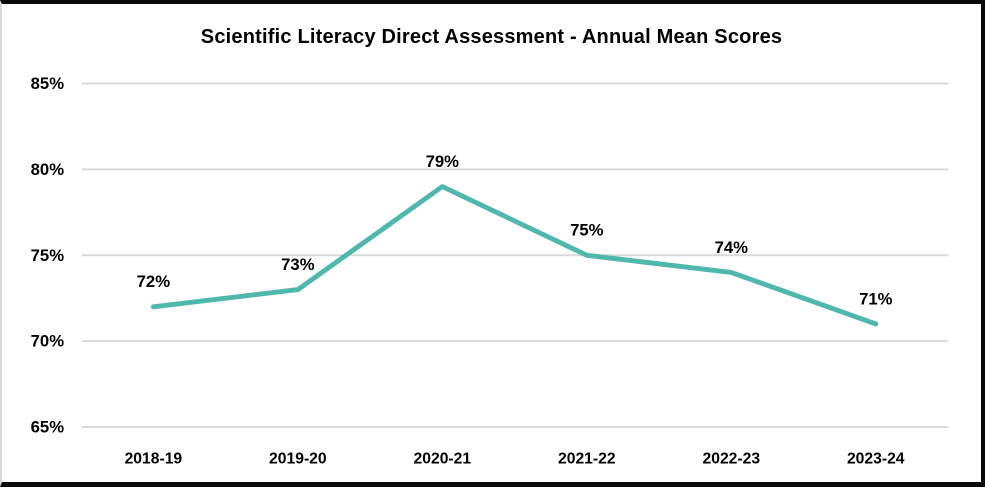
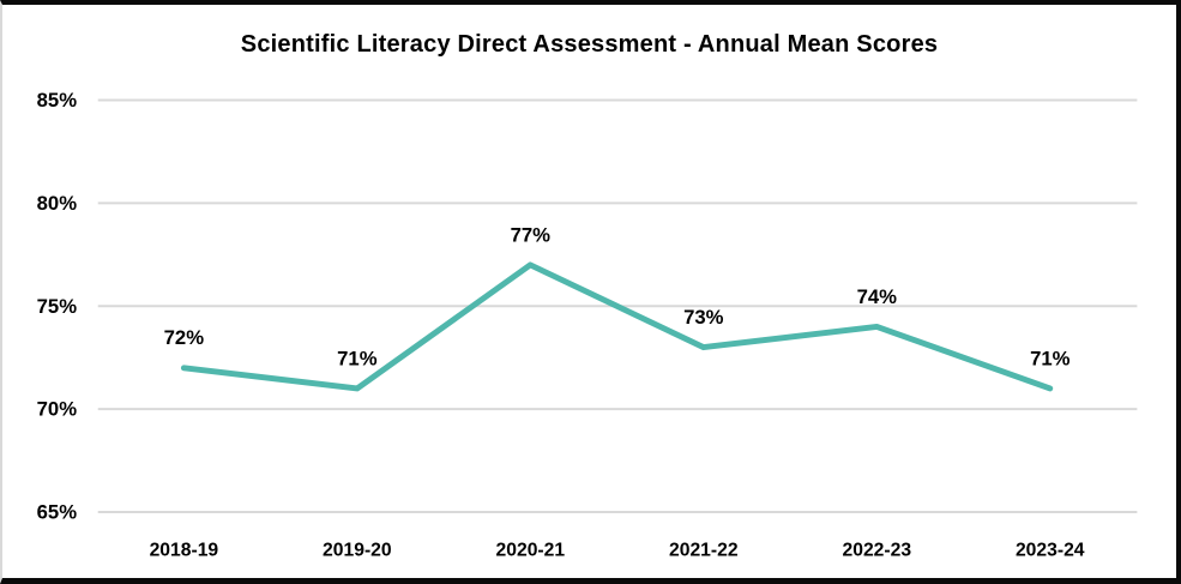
2019-20: 73% -> 71%
2020-21: 79% -> 77%
2021-22: 75% -> 73%
